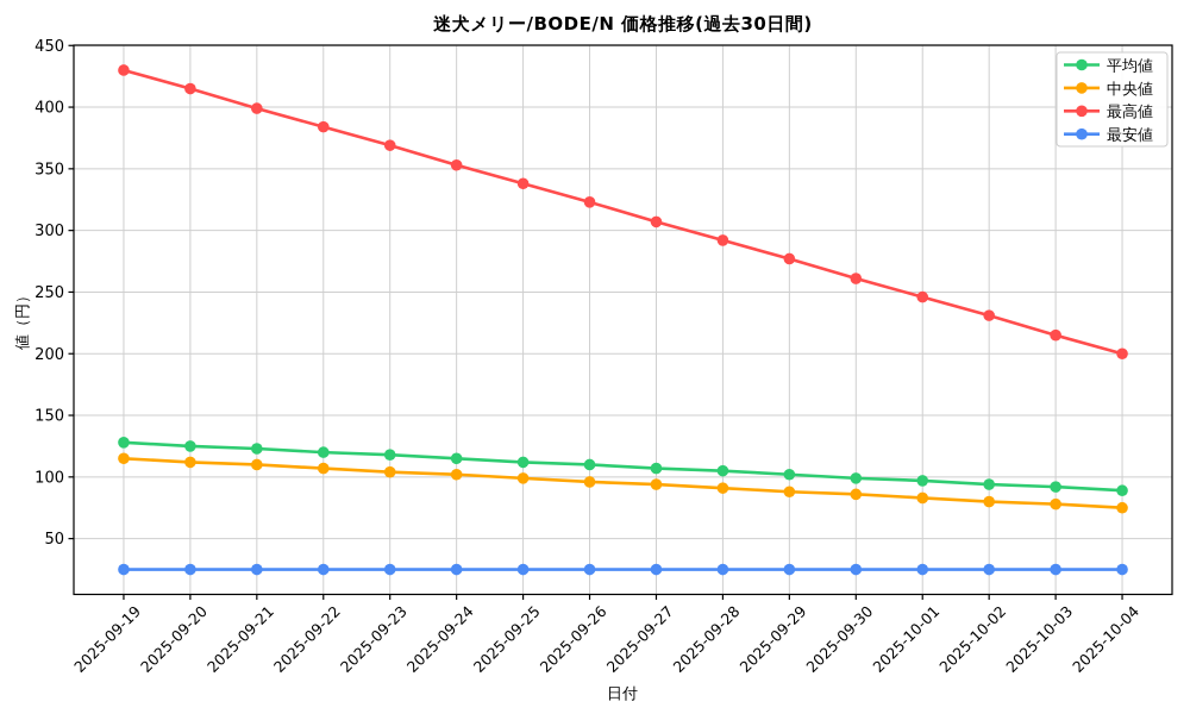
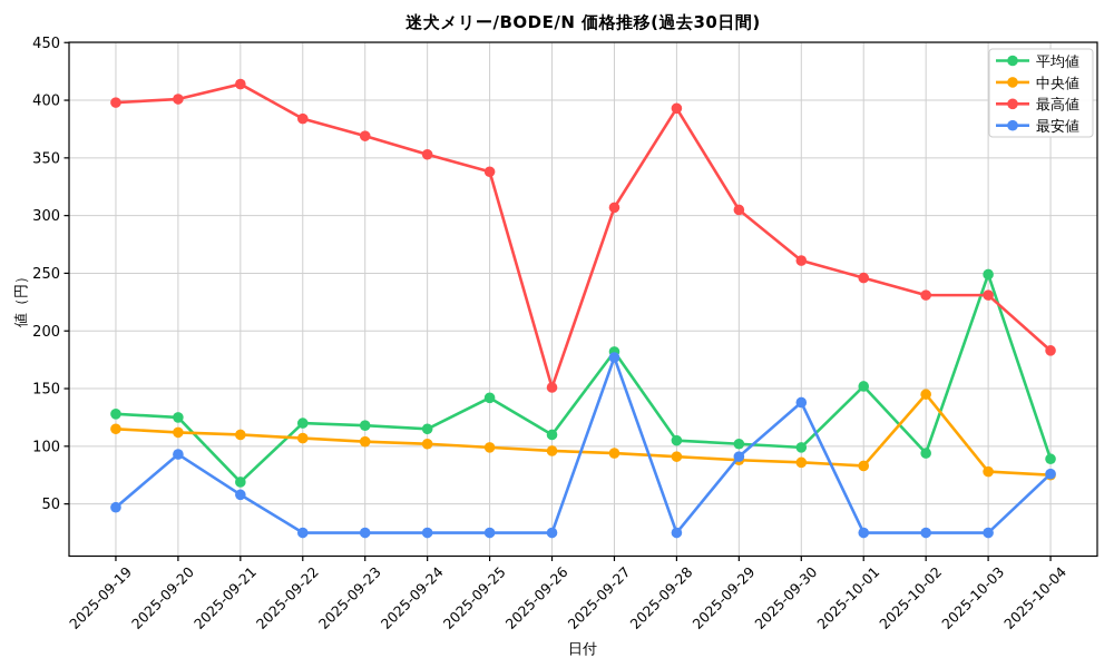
最高値/2025-09-19: 430 -> 398
最安値/2025-09-19: 25 -> 47
最高値/2025-09-20: 415 -> 401
最安値/2025-09-20: 25 -> 93
平均値/2025-09-21: 123 -> 69
最高値/2025-09-21: 399 -> 414
最安値/2025-09-21: 25 -> 58
平均値/2025-09-25: 112 -> 142
最高値/2025-09-26: 323 -> 151
平均値/2025-09-27: 107 -> 182
最安値/2025-09-27: 25 -> 177
最高値/2025-09-28: 292 -> 393
最高値/2025-09-29: 277 -> 305
最安値/2025-09-29: 25 -> 91
最安値/2025-09-30: 25 -> 138
平均値/2025-10-01: 97 -> 152
中央値/2025-10-02: 80 -> 145
平均値/2025-10-03: 92 -> 249
最高値/2025-10-03: 215 -> 231
最高値/2025-10-04: 200 -> 183
最安値/2025-10-04: 25 -> 76
